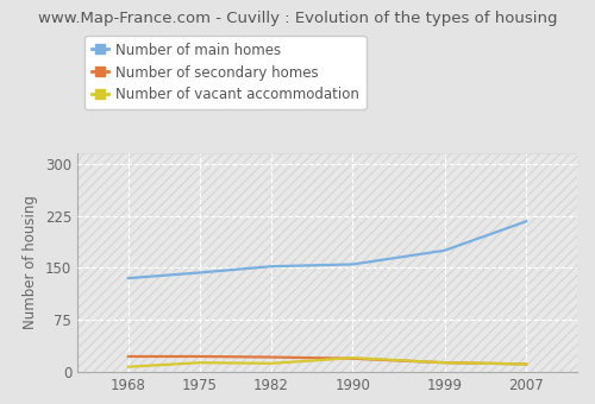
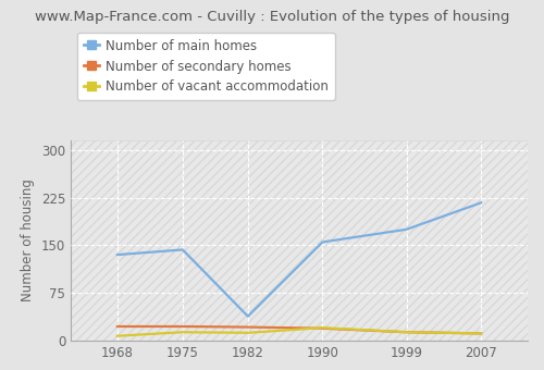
Number of main homes/1982: 152 -> 38
